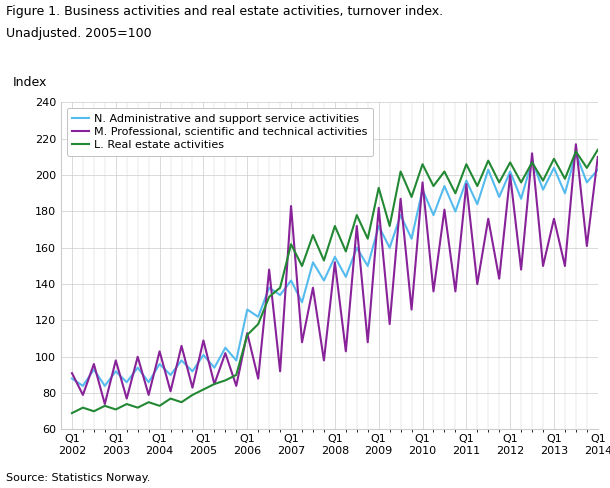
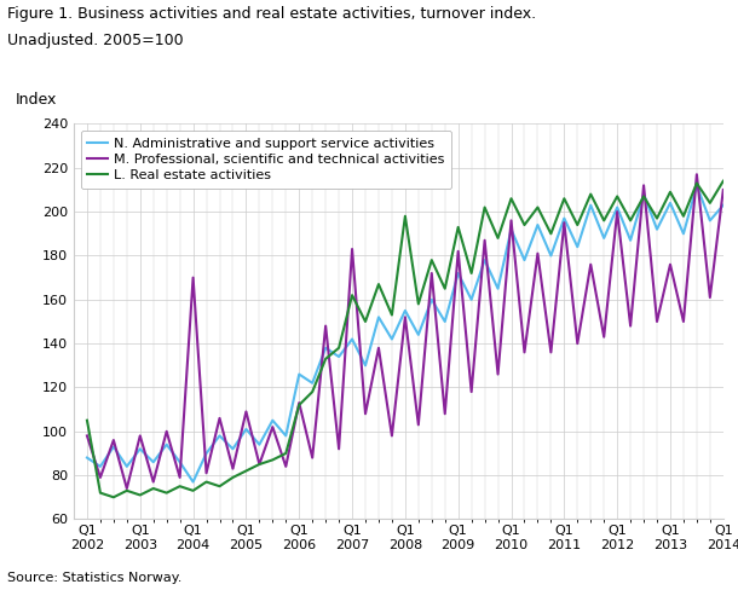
M. Professional, scientific and technical activities/Q1 2002: 91 -> 98
L. Real estate activities/Q1 2002: 69 -> 105
N. Administrative and support service activities/Q1 2004: 96 -> 77
M. Professional, scientific and technical activities/Q1 2004: 103 -> 170
L. Real estate activities/Q1 2008: 172 -> 198
